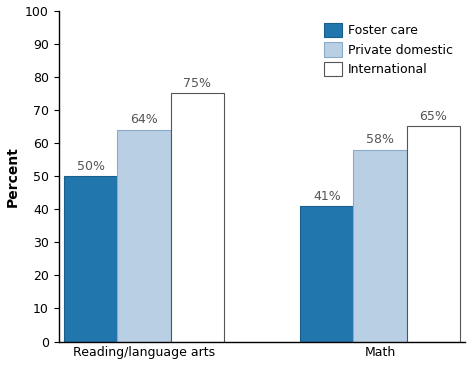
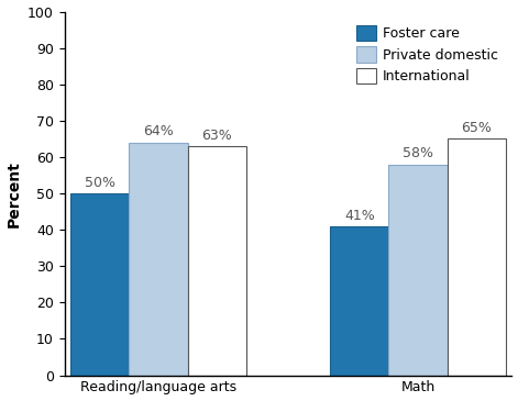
International/Reading/language arts: 75% -> 63%
